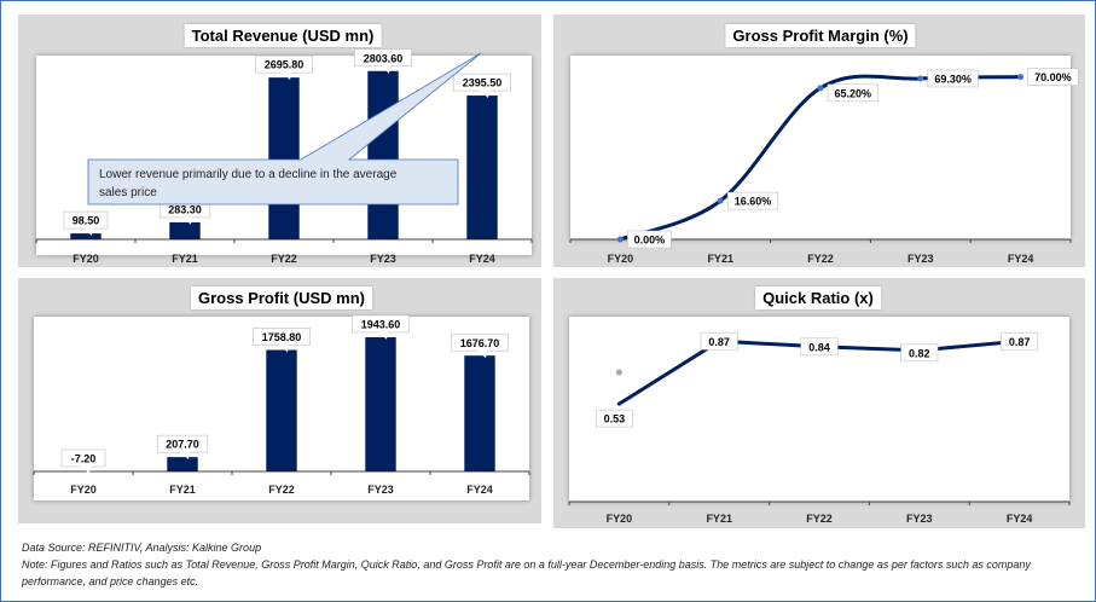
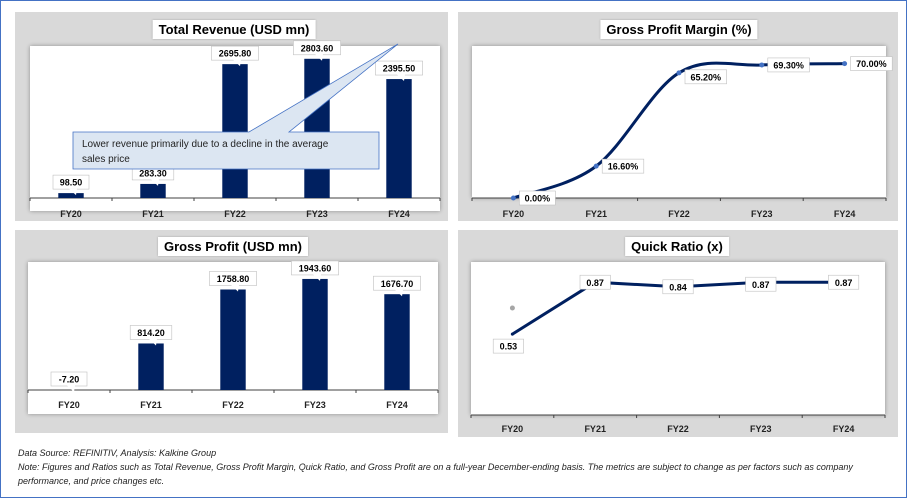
Gross Profit (USD mn)/FY21: 207.70 -> 814.20
Quick Ratio (x)/FY23: 0.82 -> 0.87
